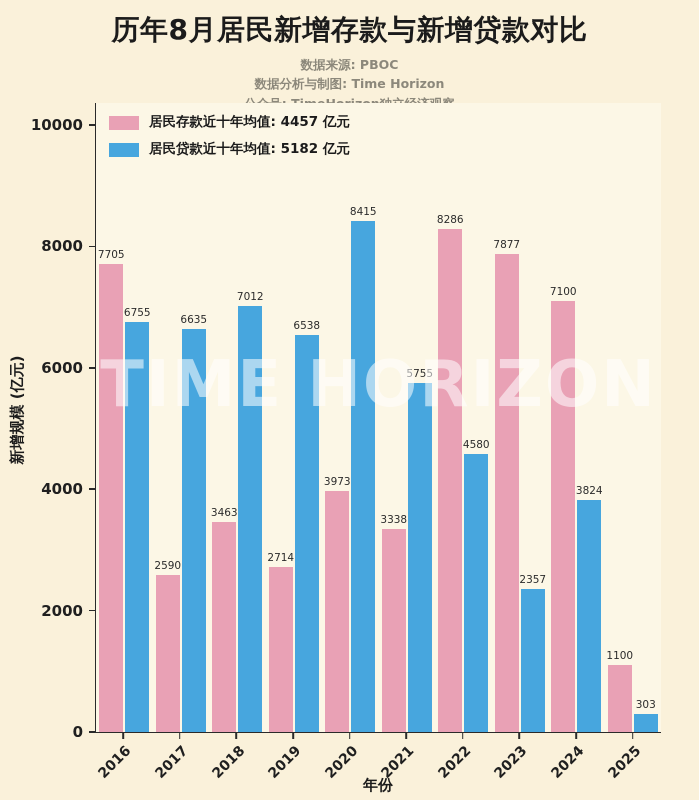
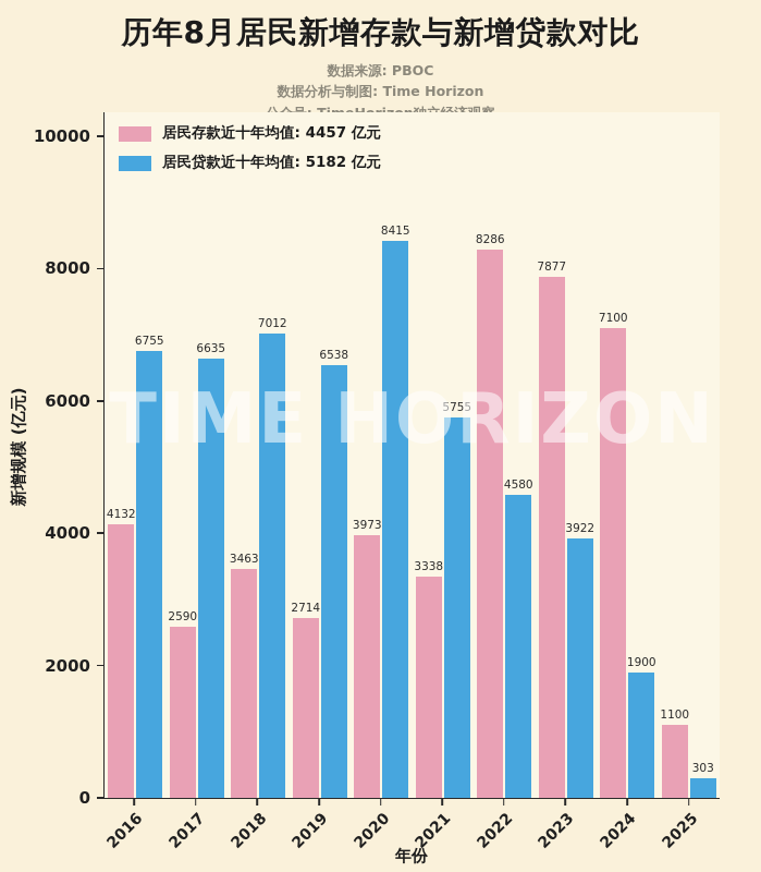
居民存款近十年均值: 4457 亿元/2016: 7705 -> 4132
居民贷款近十年均值: 5182 亿元/2023: 2357 -> 3922
居民贷款近十年均值: 5182 亿元/2024: 3824 -> 1900
